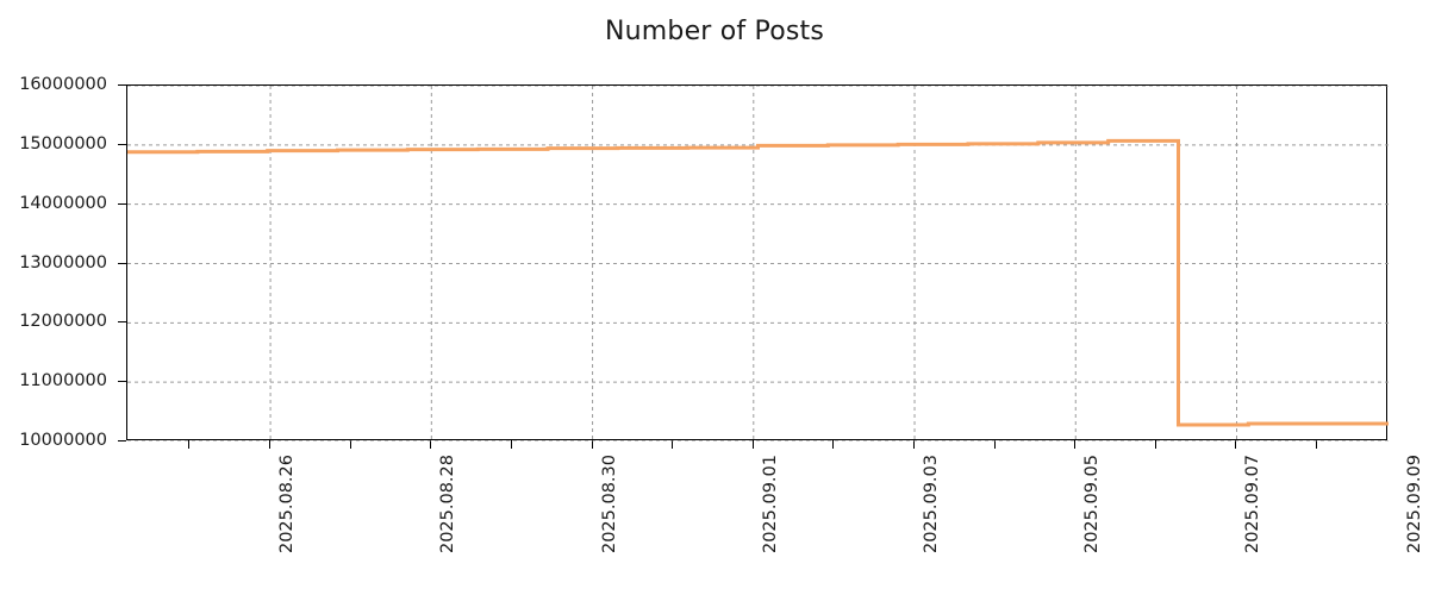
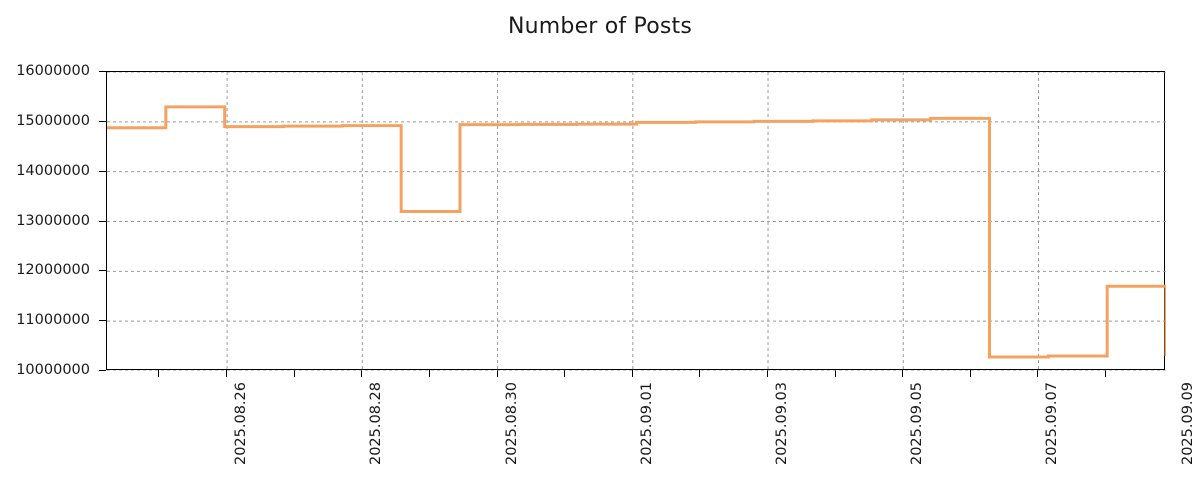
2025.08.26: 14900000 -> 15300000
2025.08.30: 14900000 -> 13200000
2025.09.09: 10300000 -> 11700000
